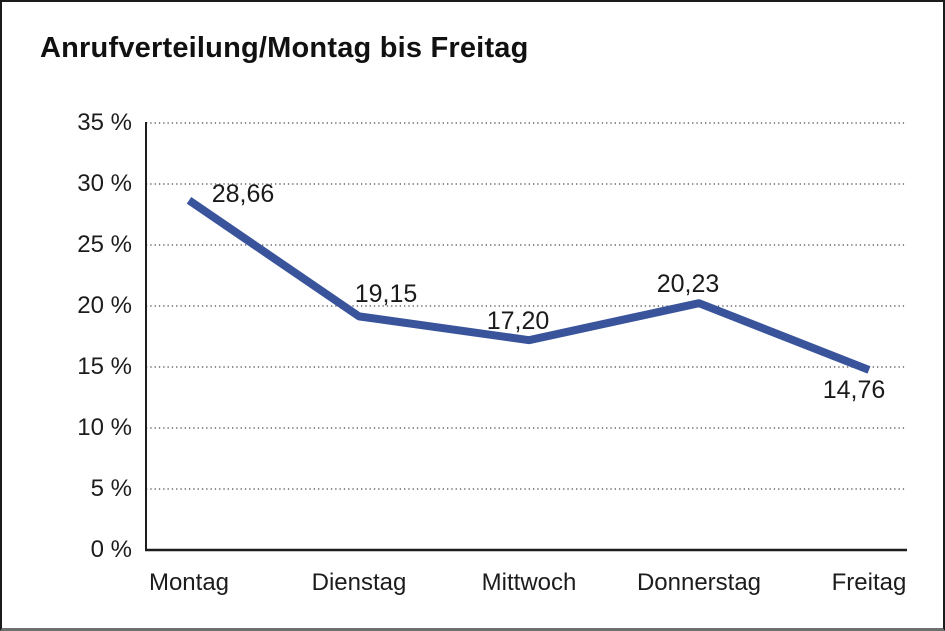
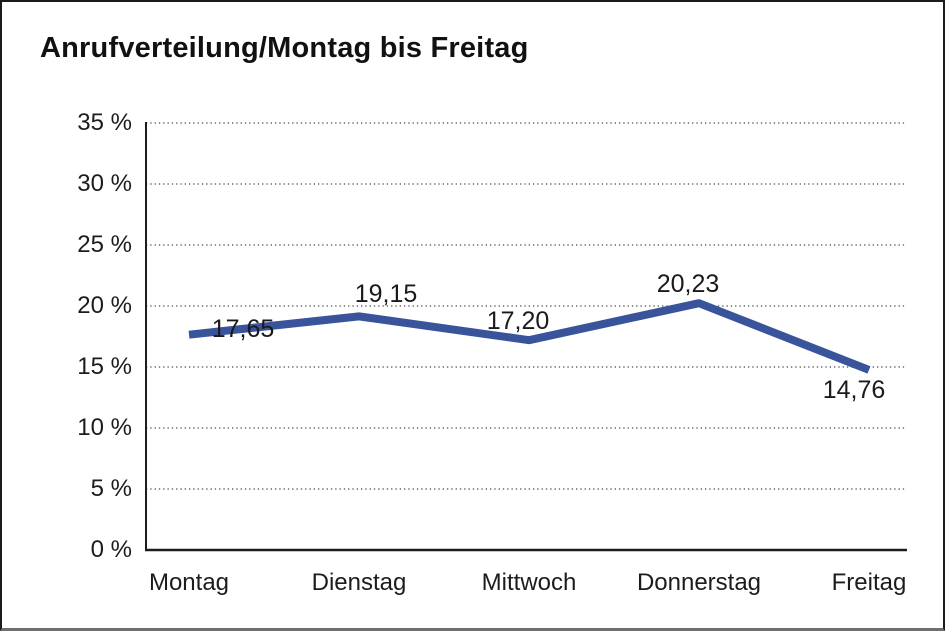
Montag: 28,66 -> 17,65
